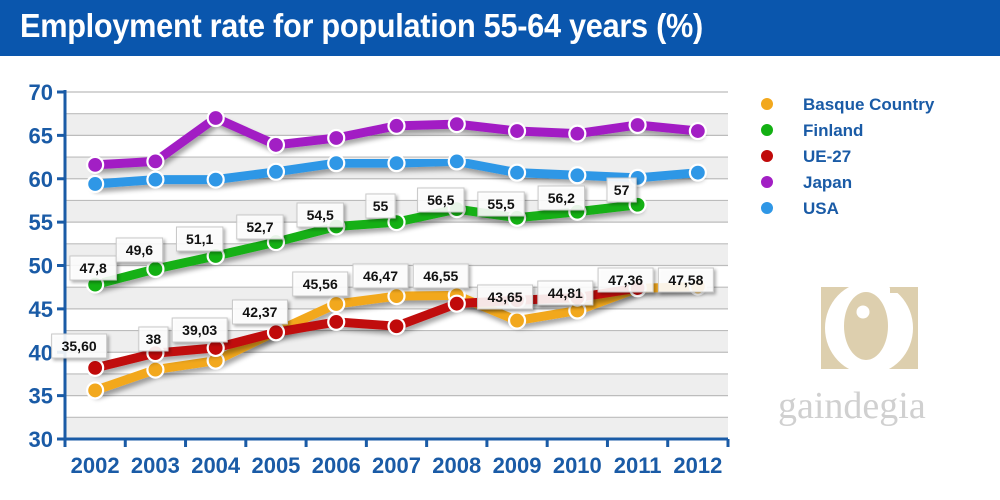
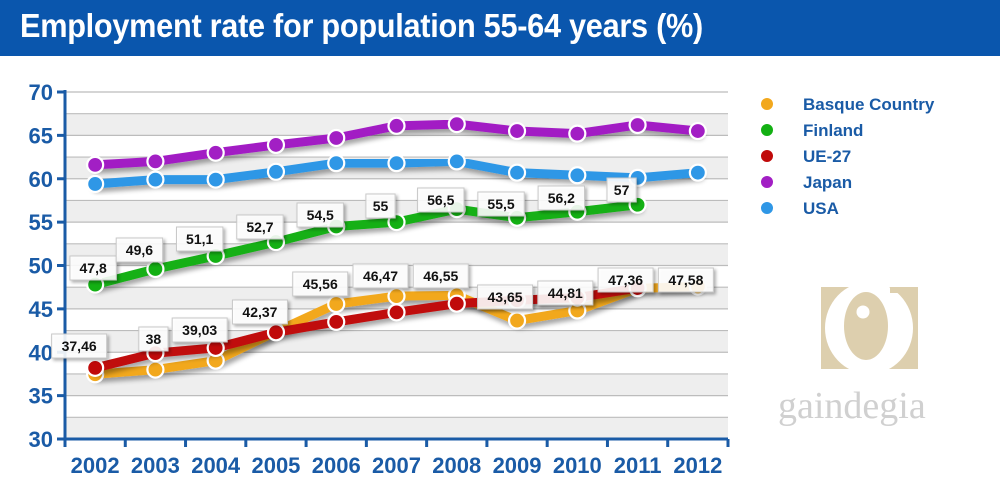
Basque Country/2002: 35,60 -> 37,46
Japan/2004: 67 -> 63
UE-27/2007: 43 -> 45
